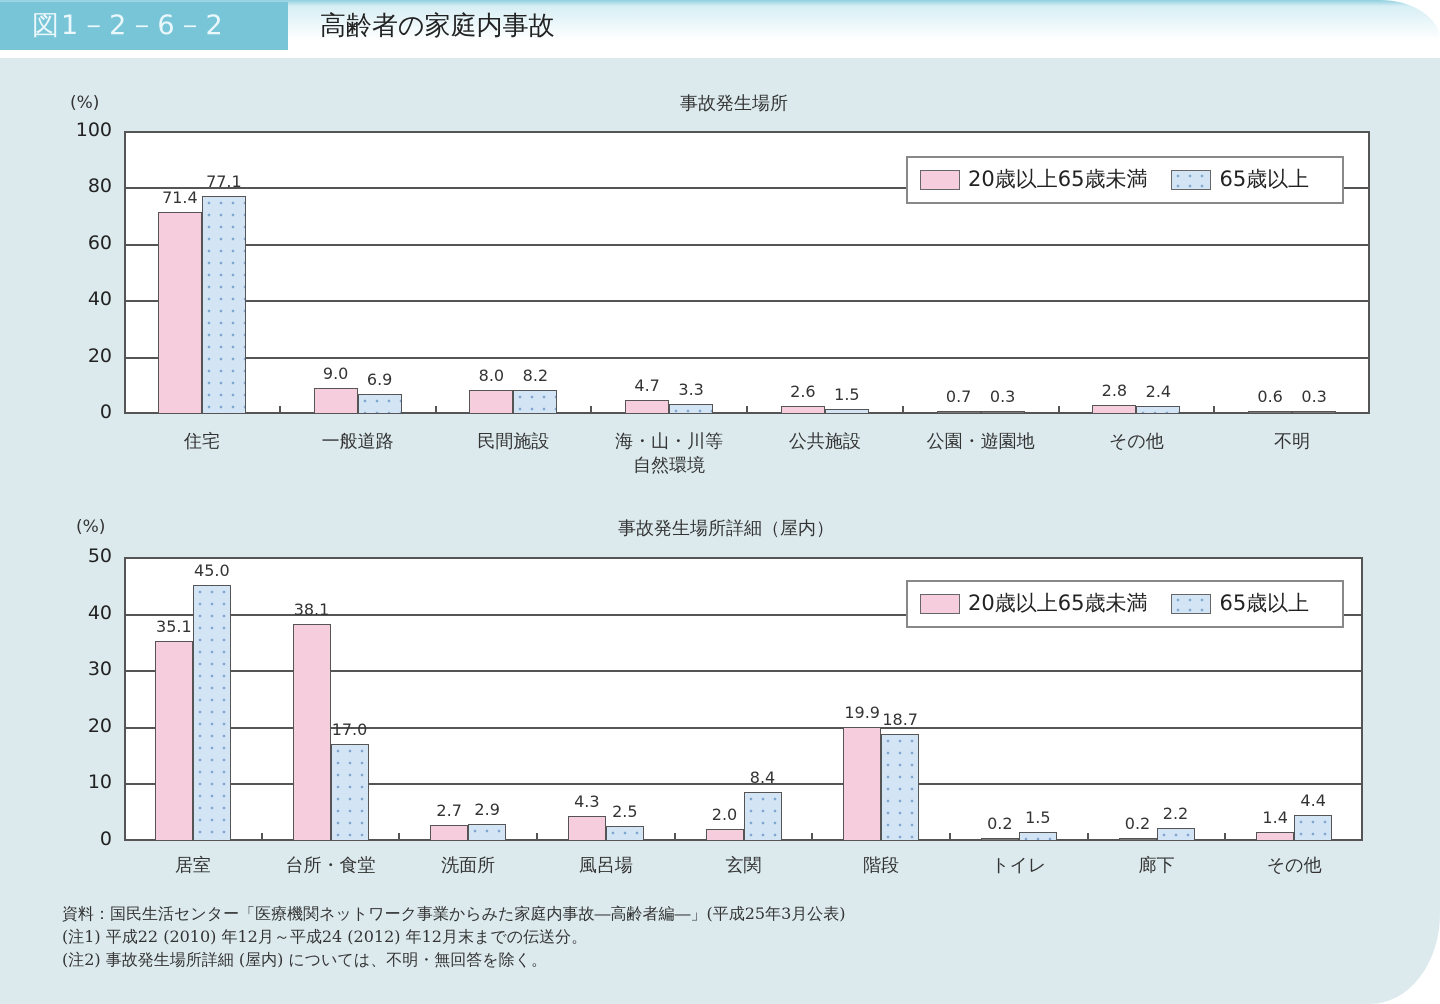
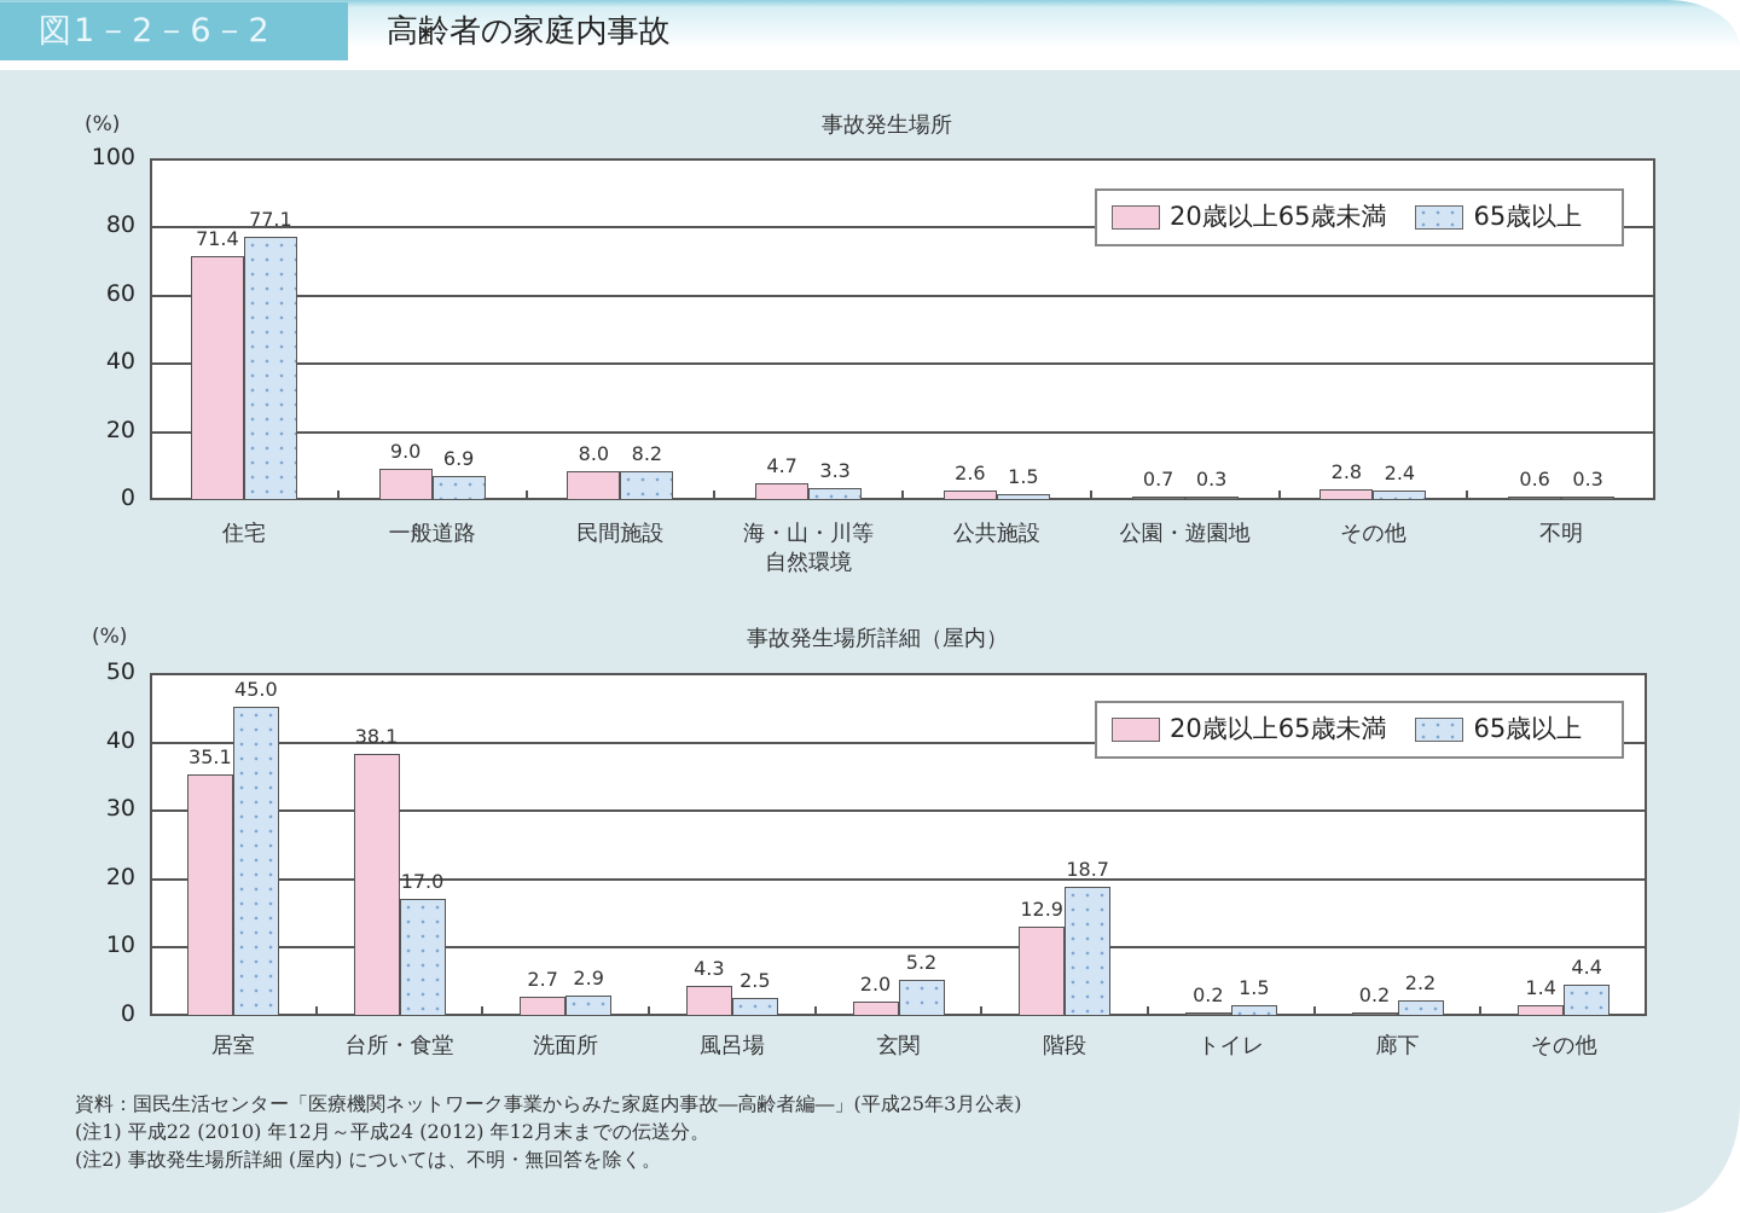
事故発生場所詳細（屋内）/65歳以上/玄関: 8.4 -> 5.2
事故発生場所詳細（屋内）/20歳以上65歳未満/階段: 19.9 -> 12.9
